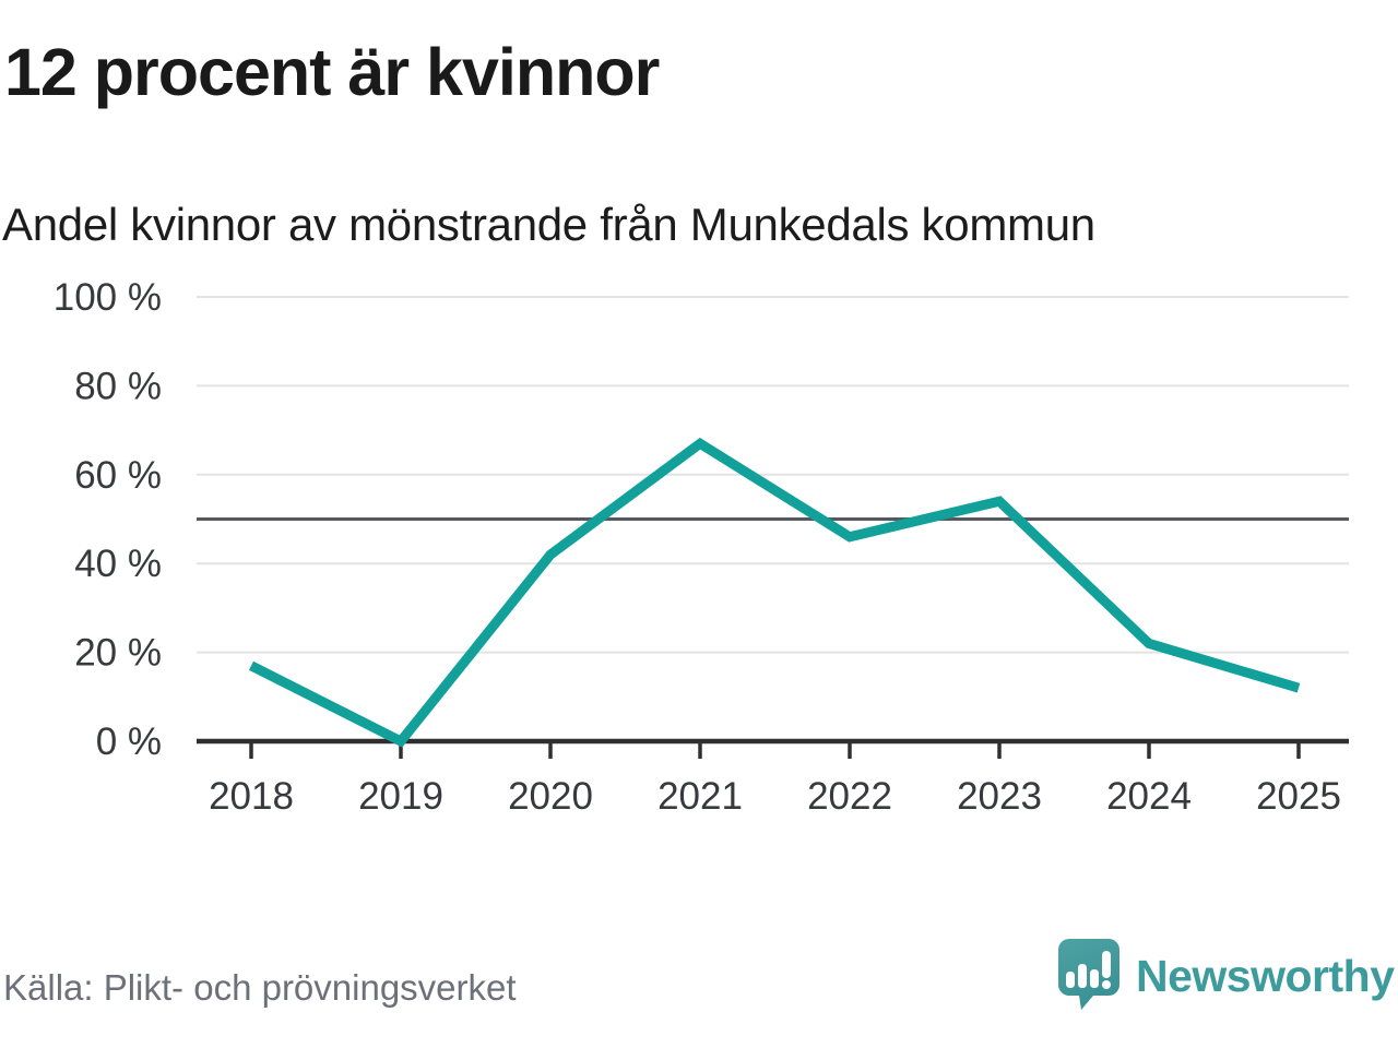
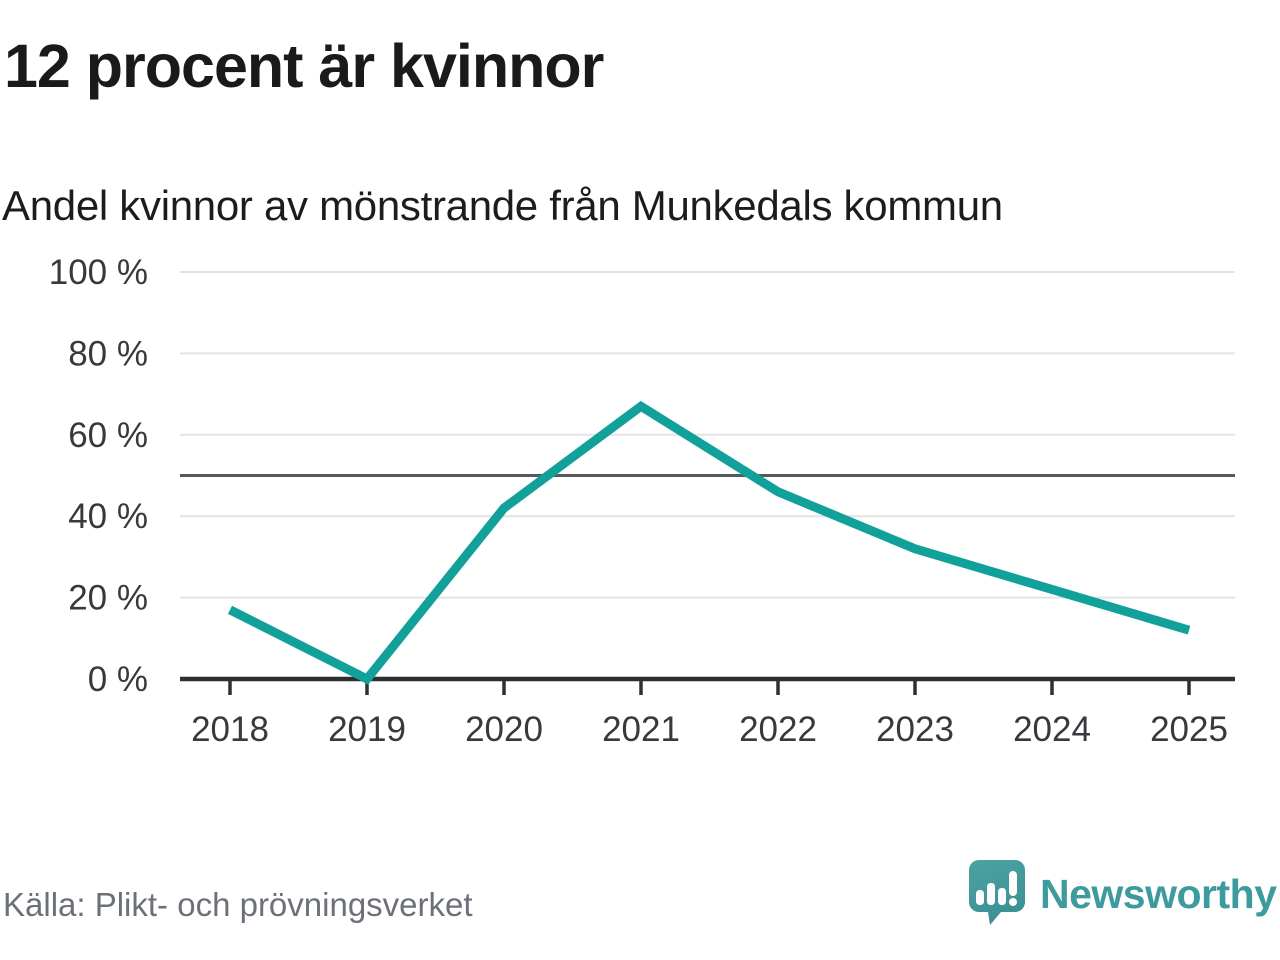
2023: 54% -> 32%
